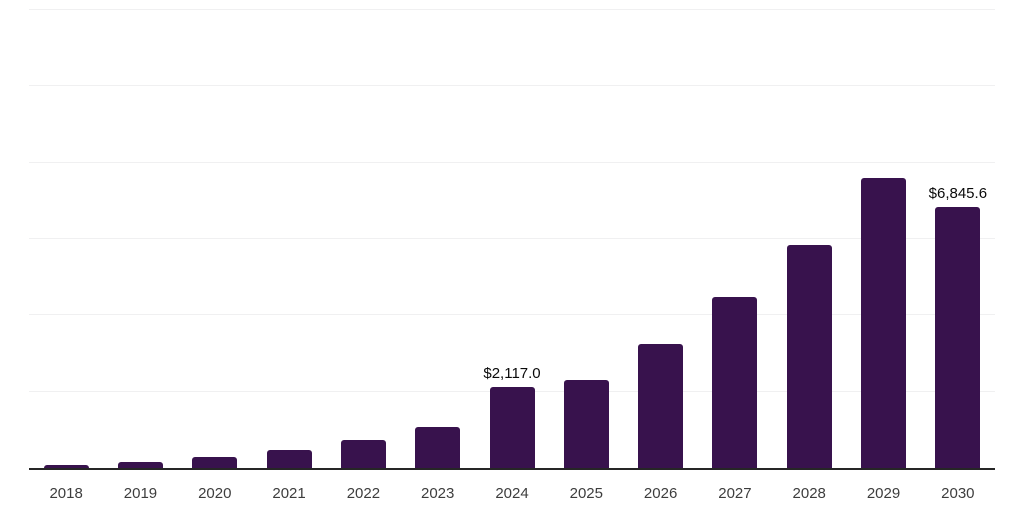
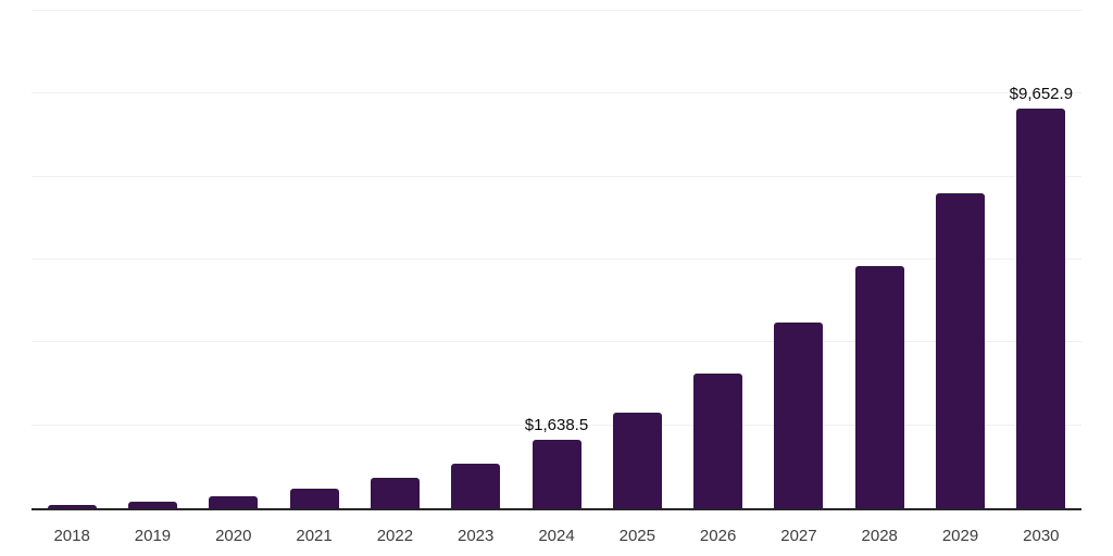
2024: $2,117.0 -> $1,638.5
2030: $6,845.6 -> $9,652.9
